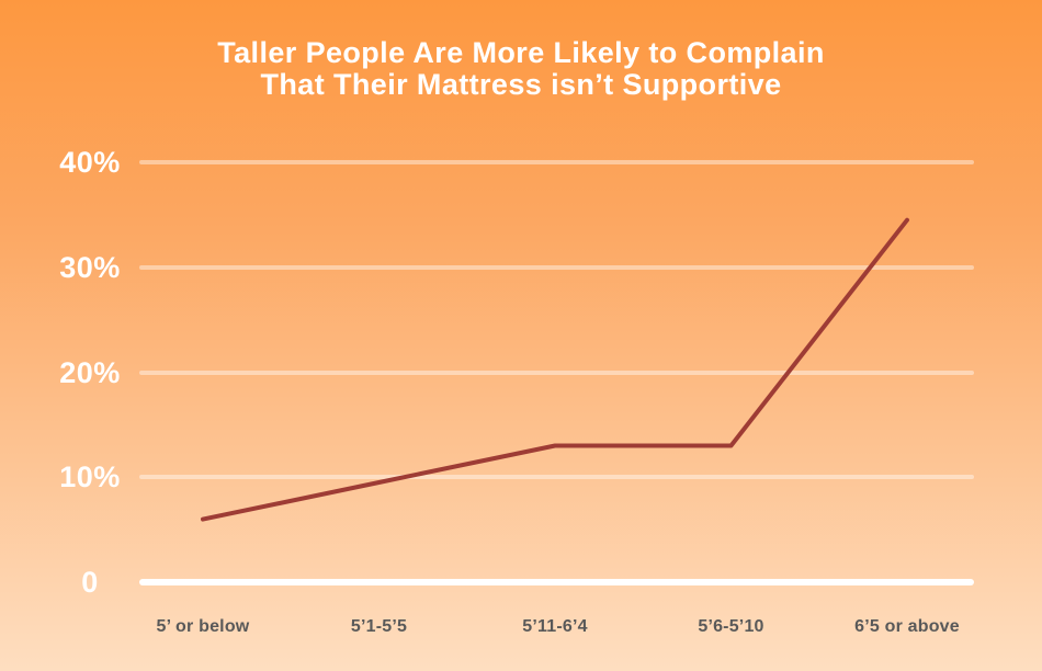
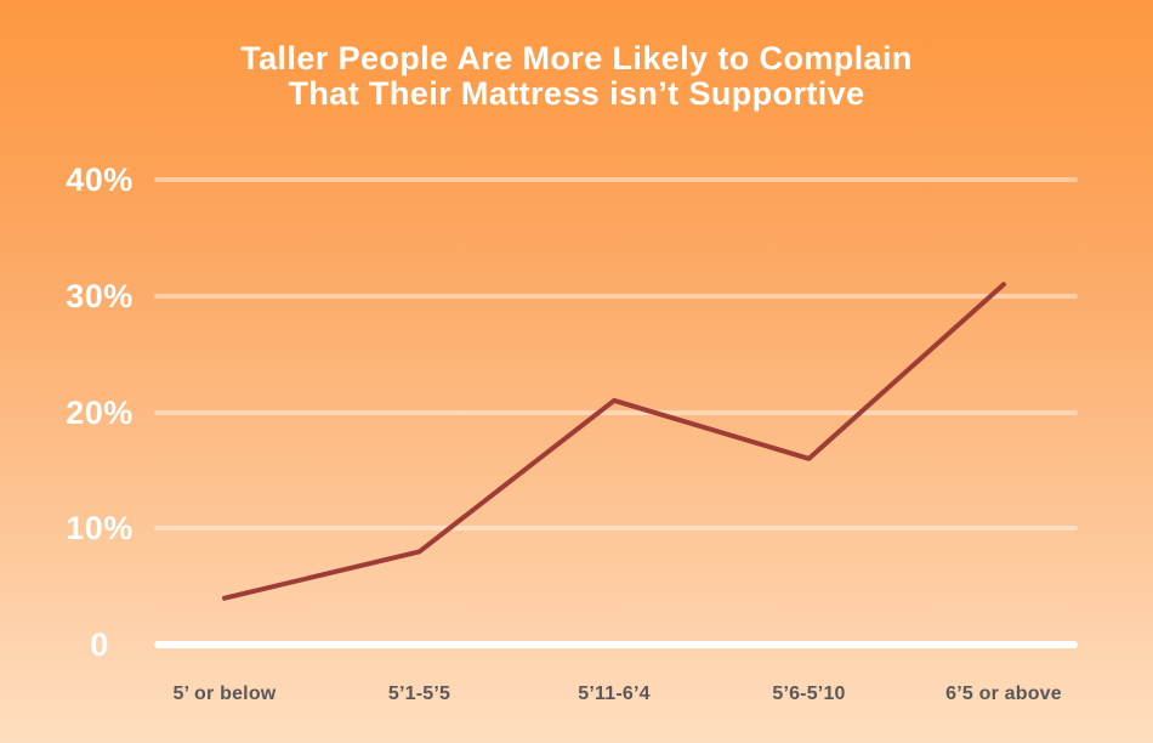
5’ or below: 6% -> 4%
5’1-5’5: 10% -> 8%
5’11-6’4: 13% -> 21%
5’6-5’10: 13% -> 16%
6’5 or above: 34% -> 31%
